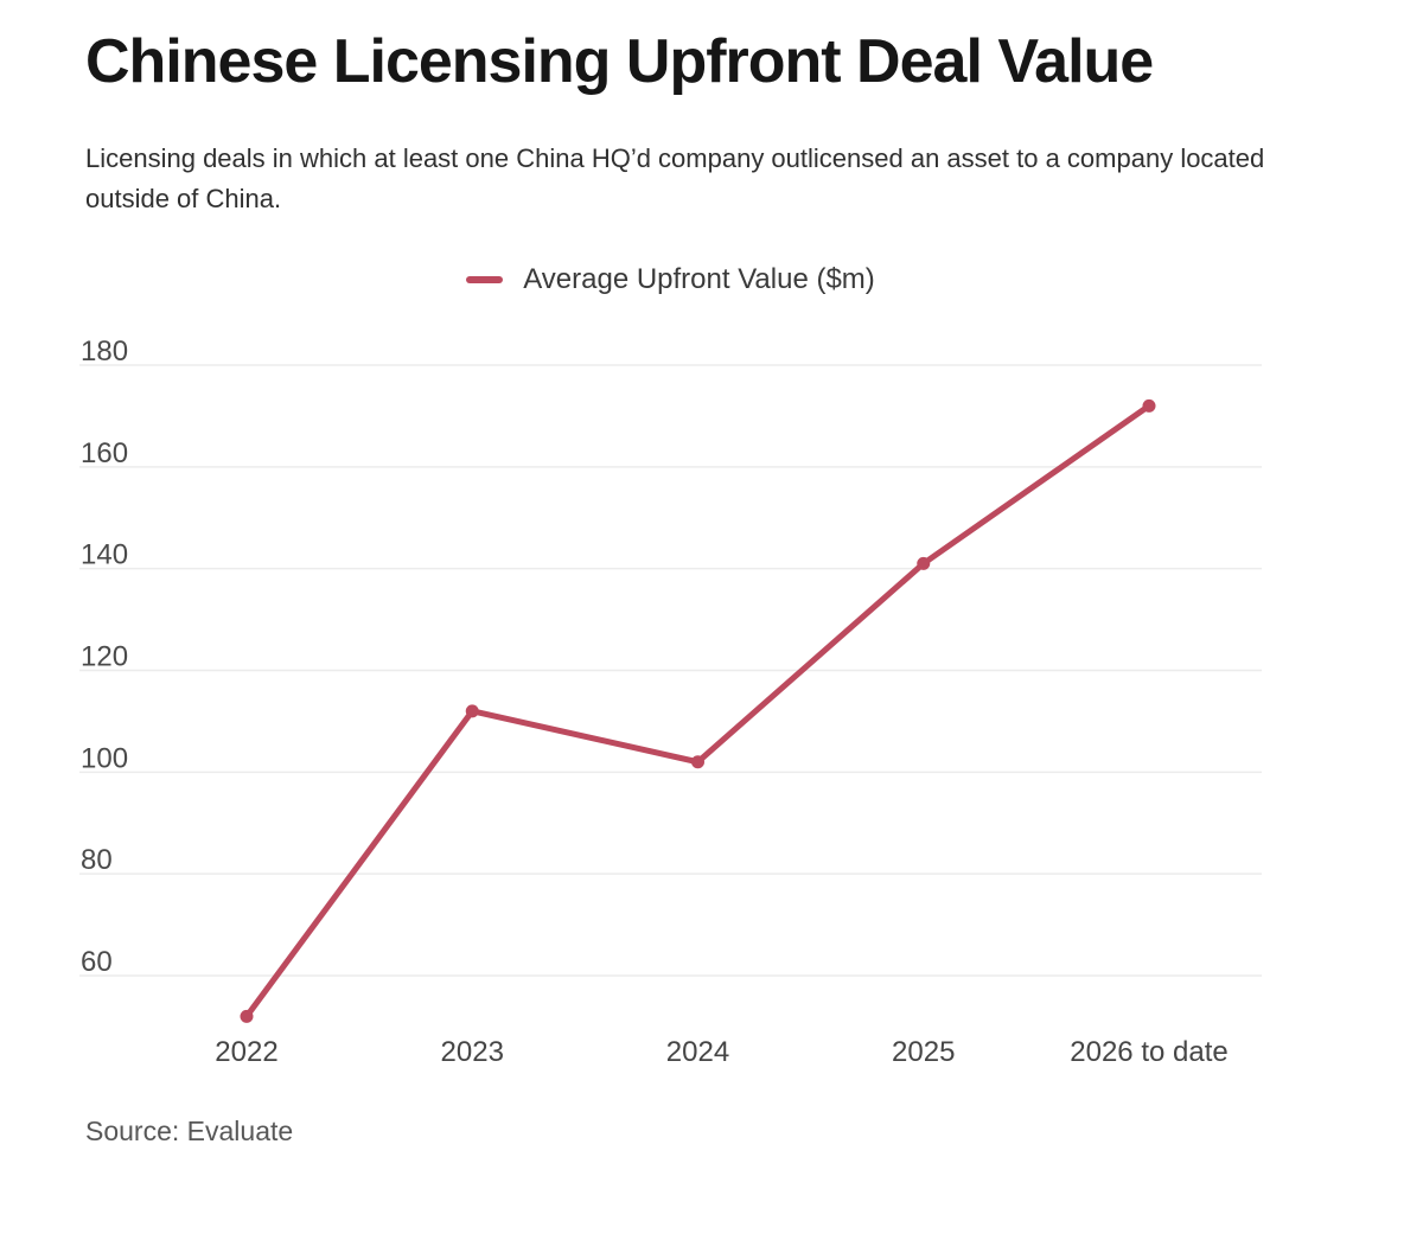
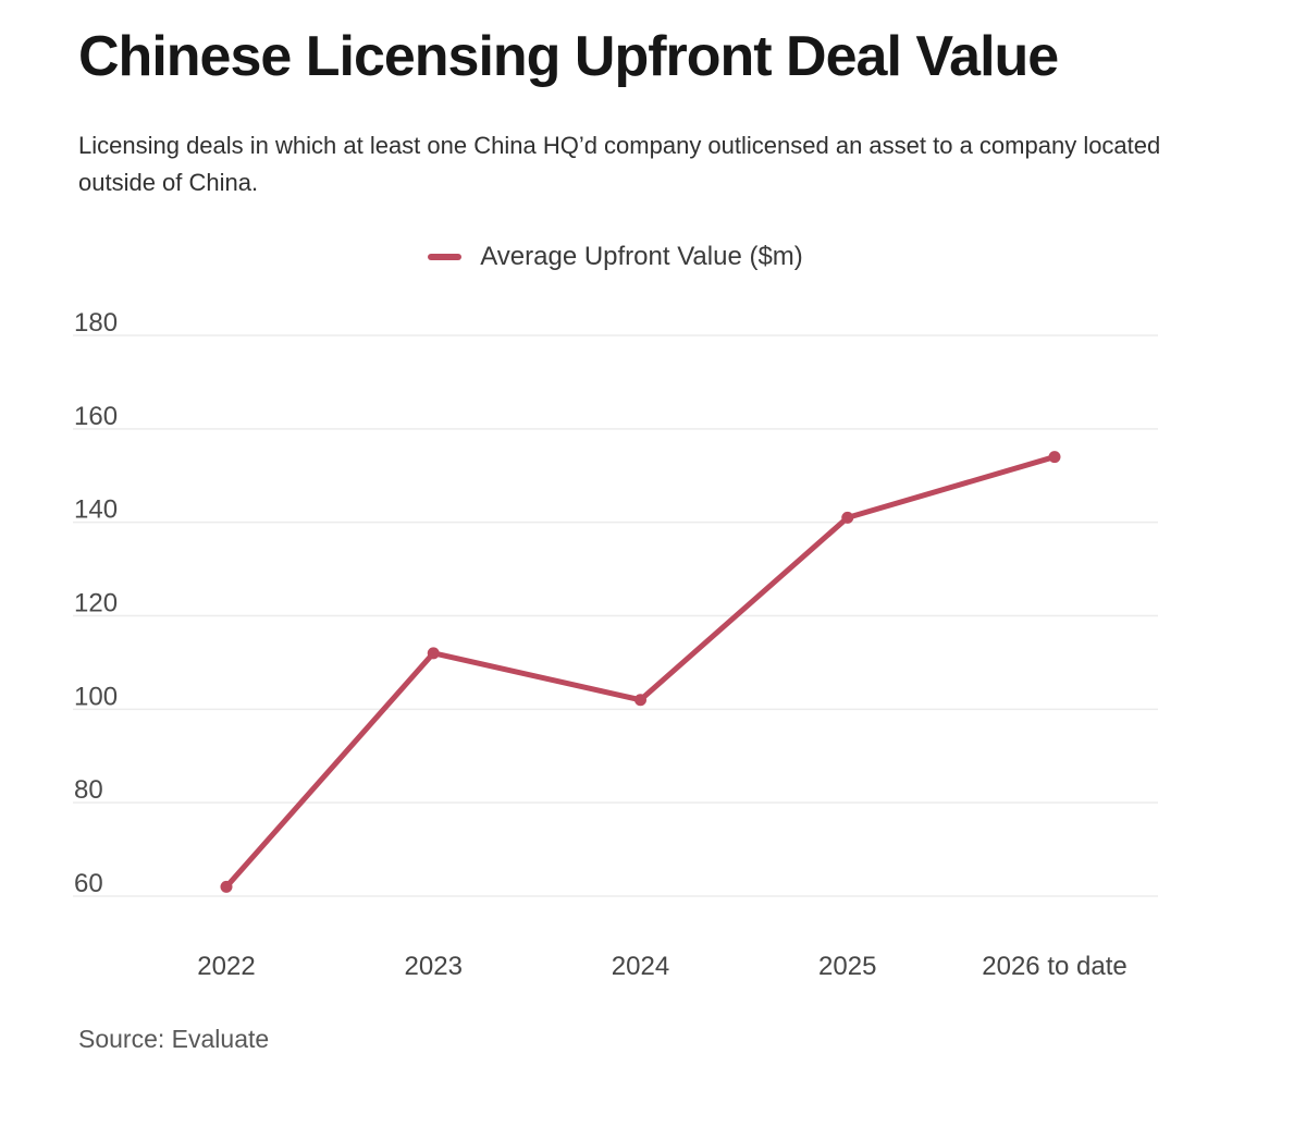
2022: 52 -> 62
2026 to date: 172 -> 154
